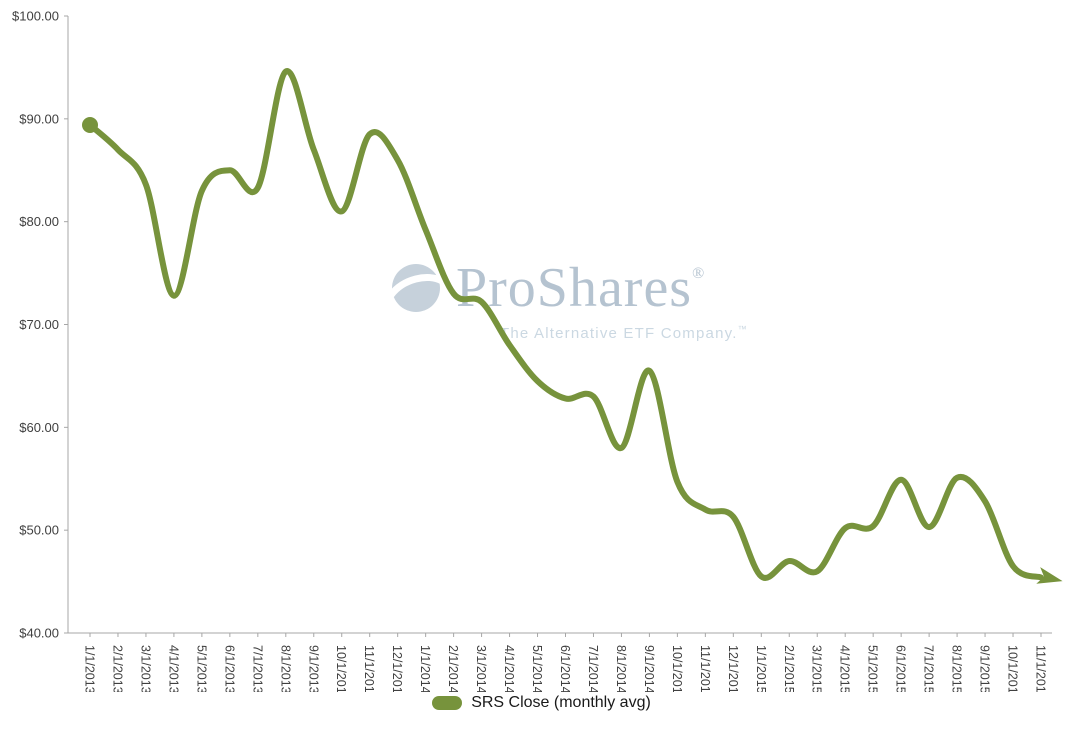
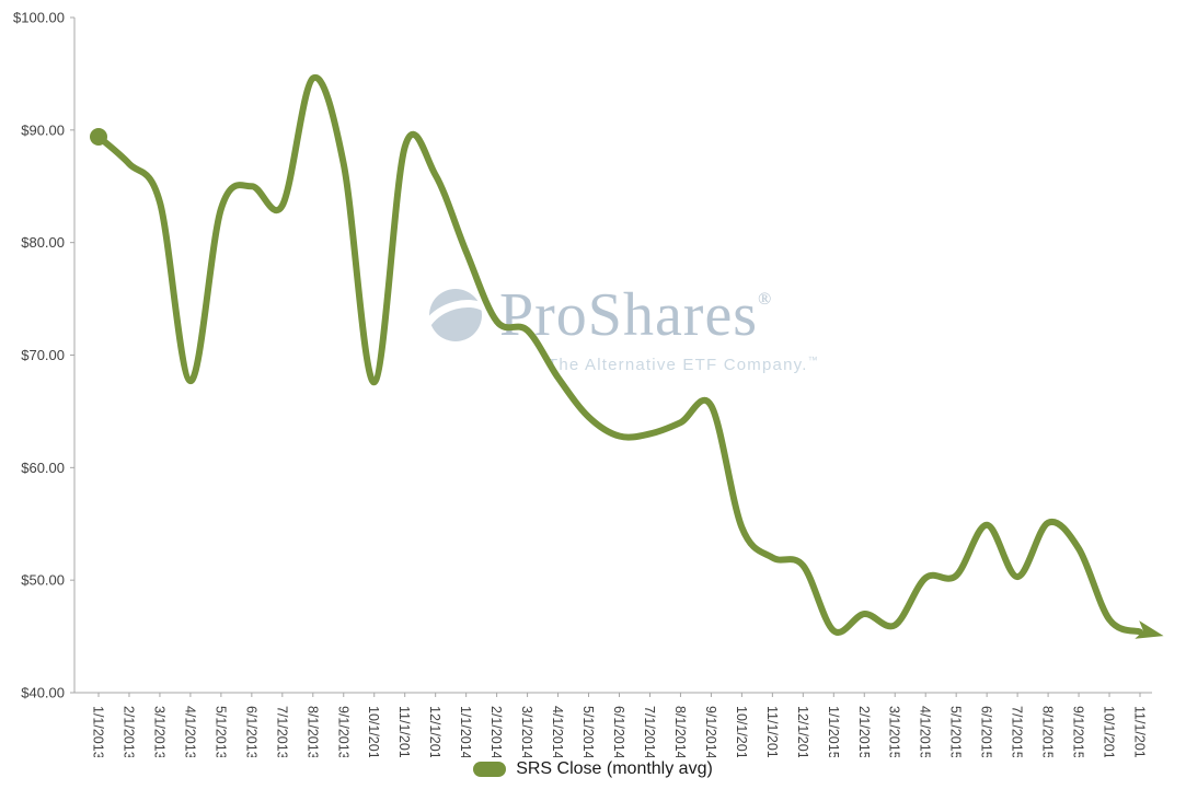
4/1/2013: $72.8 -> $67.7
10/1/2013: $81.0 -> $67.6
8/1/2014: $58.0 -> $64.0
